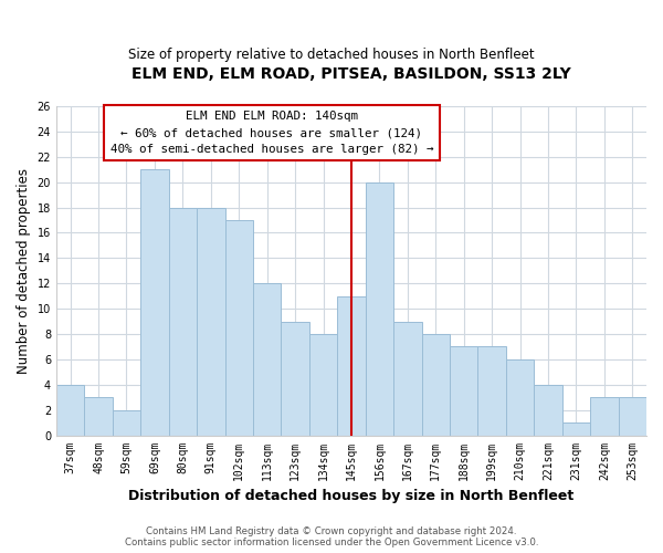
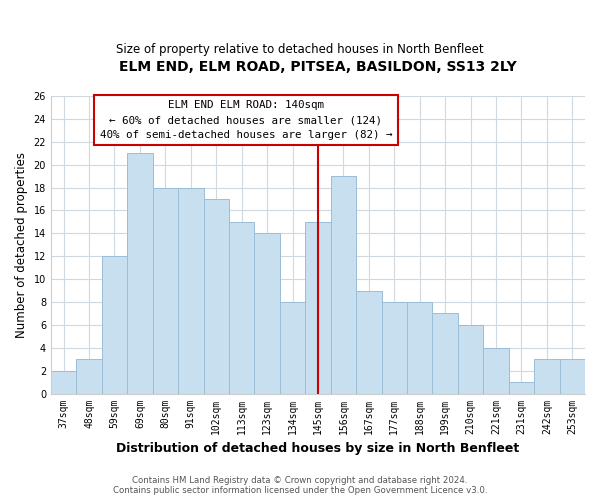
37sqm: 4 -> 2
59sqm: 2 -> 12
113sqm: 12 -> 15
123sqm: 9 -> 14
145sqm: 11 -> 15
156sqm: 20 -> 19
188sqm: 7 -> 8
